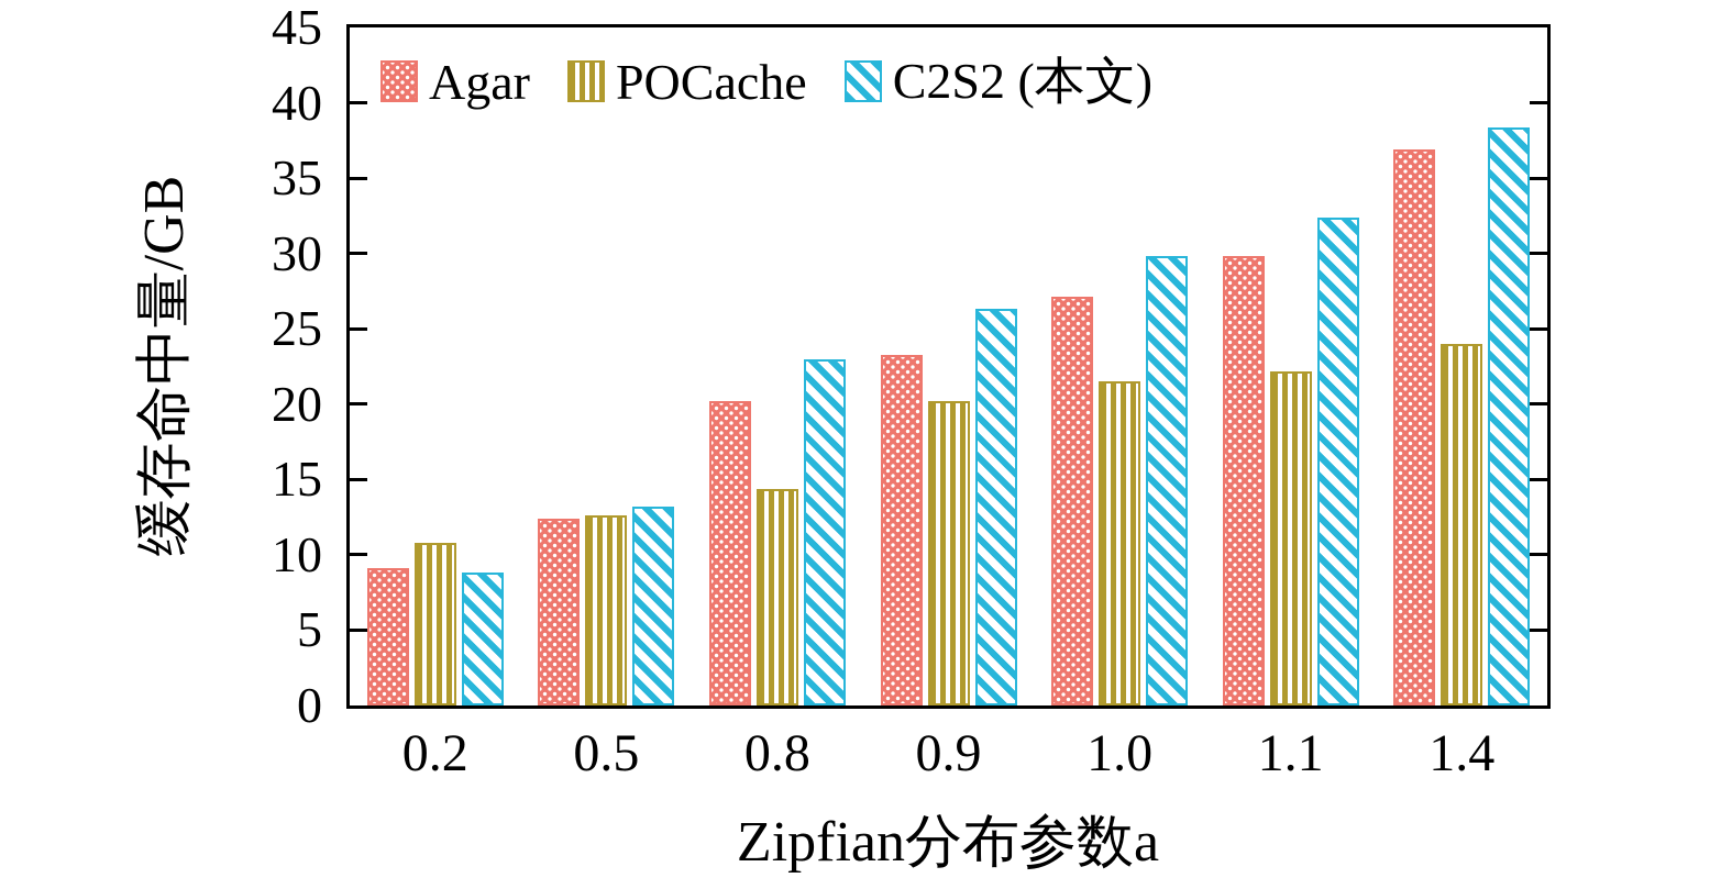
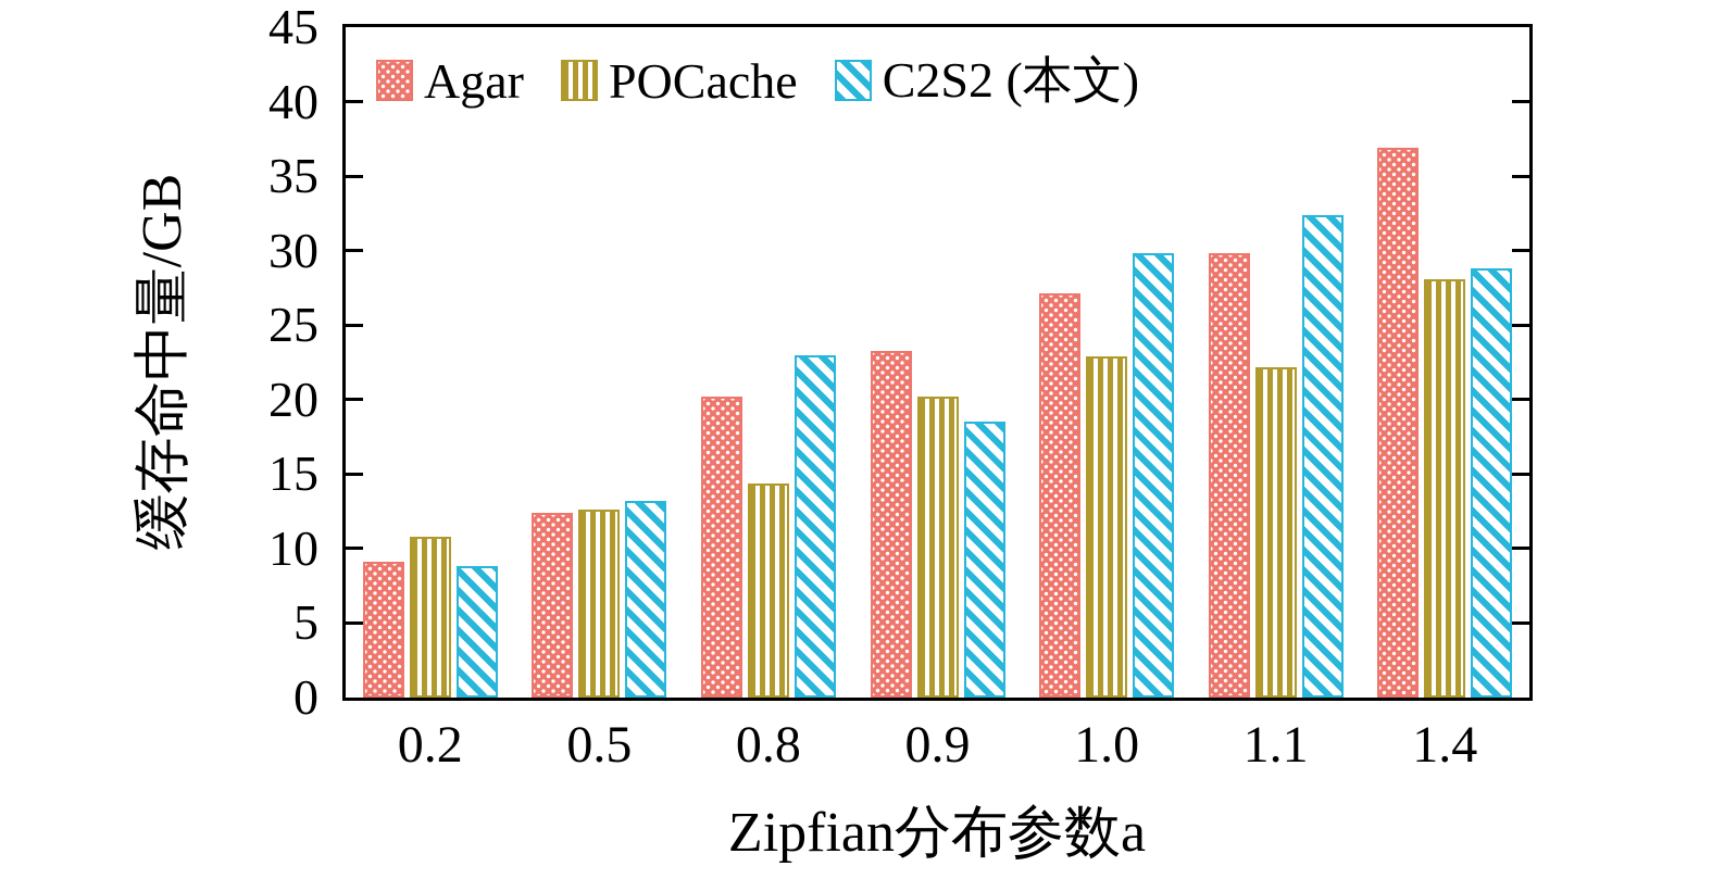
C2S2 (本文)/0.9: 26.3 -> 18.5
POCache/1.0: 21.5 -> 22.9
POCache/1.4: 24.0 -> 28.1
C2S2 (本文)/1.4: 38.4 -> 28.8
